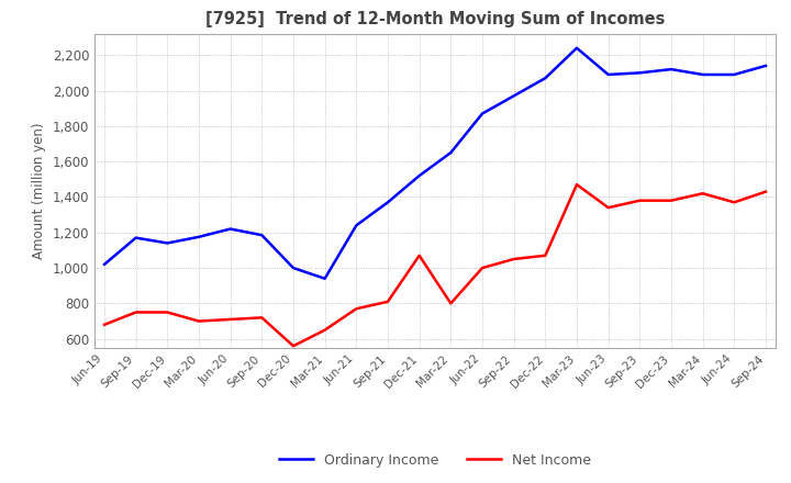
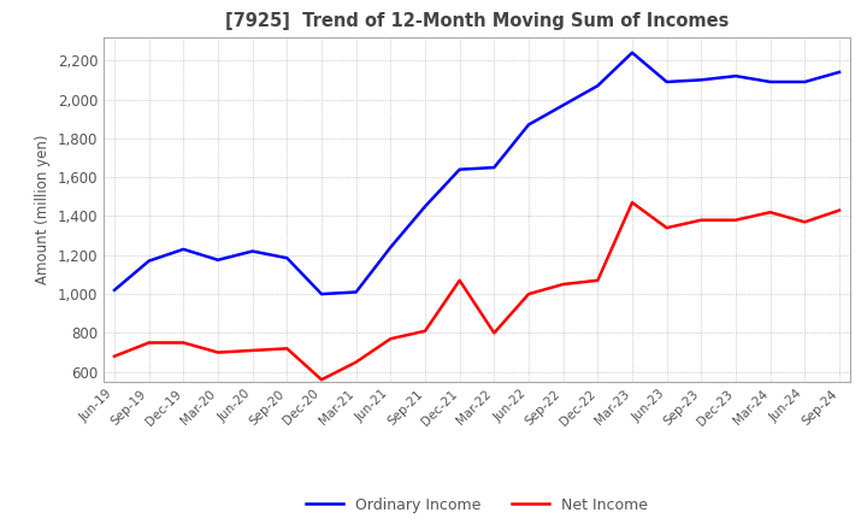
Ordinary Income/Dec-19: 1,140 -> 1,230
Ordinary Income/Mar-21: 940 -> 1,010
Ordinary Income/Sep-21: 1,370 -> 1,450
Ordinary Income/Dec-21: 1,520 -> 1,640
